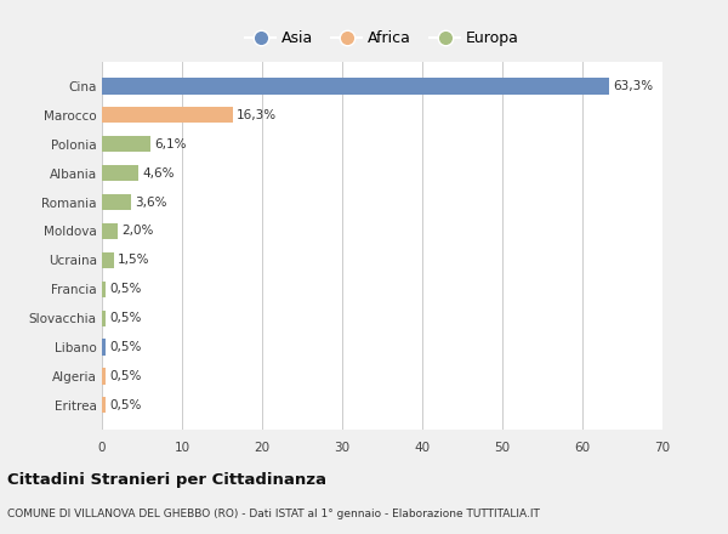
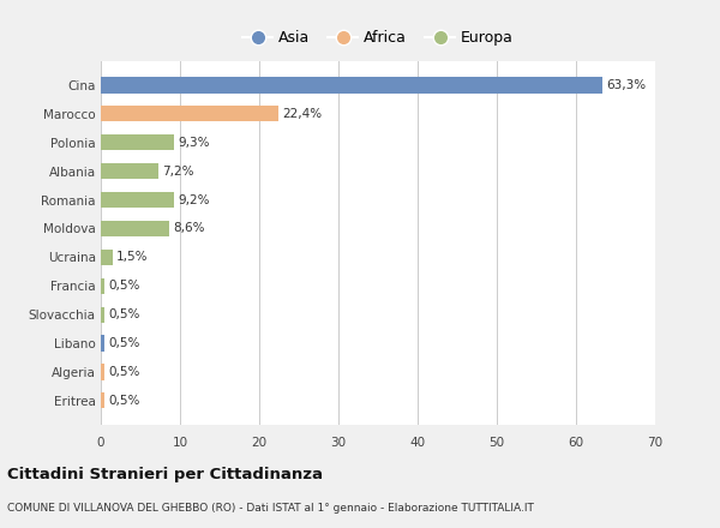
Marocco: 16,3% -> 22,4%
Polonia: 6,1% -> 9,3%
Albania: 4,6% -> 7,2%
Romania: 3,6% -> 9,2%
Moldova: 2,0% -> 8,6%
